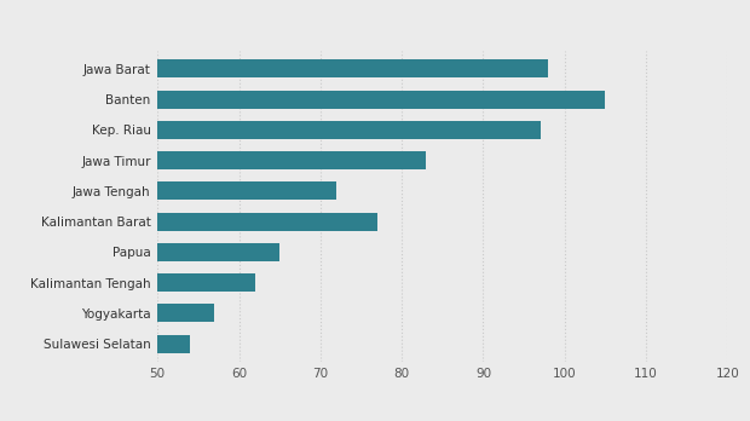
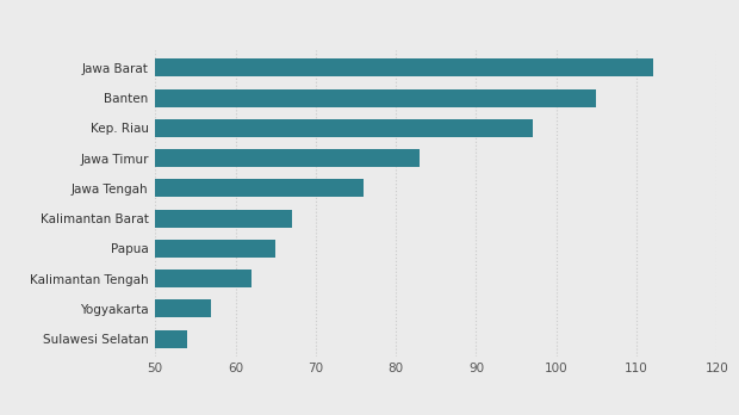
Jawa Barat: 98 -> 112
Jawa Tengah: 72 -> 76
Kalimantan Barat: 77 -> 67
